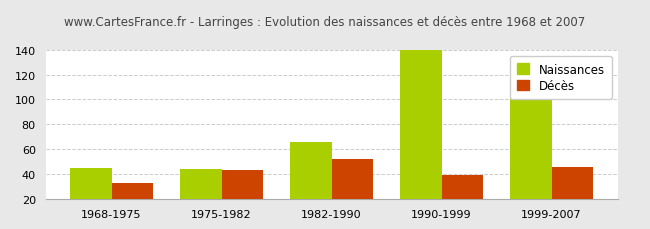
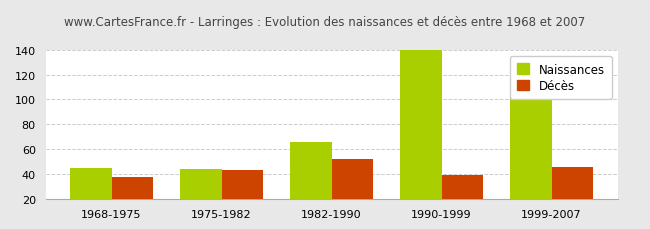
Décès/1968-1975: 33 -> 38
